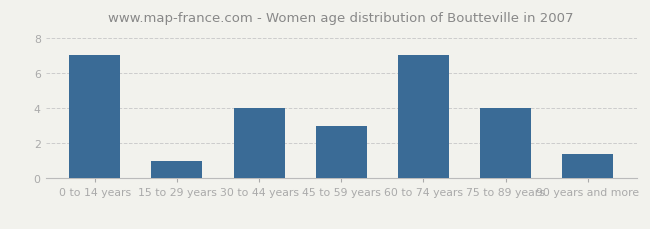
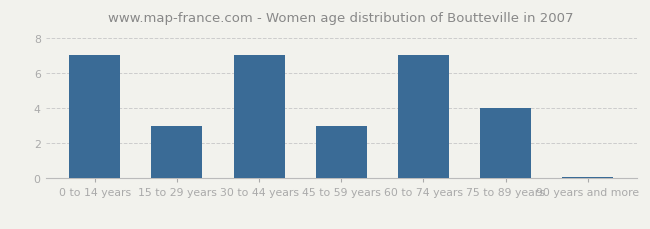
15 to 29 years: 1.0 -> 3.0
30 to 44 years: 4.0 -> 7.0
90 years and more: 1.4 -> 0.1
